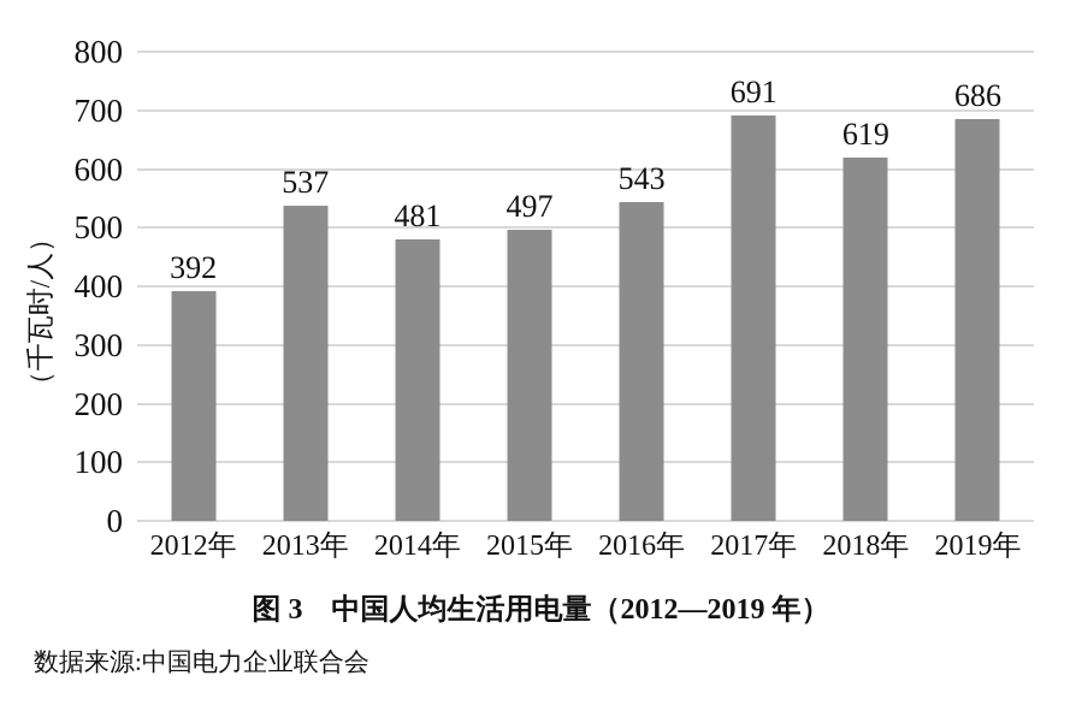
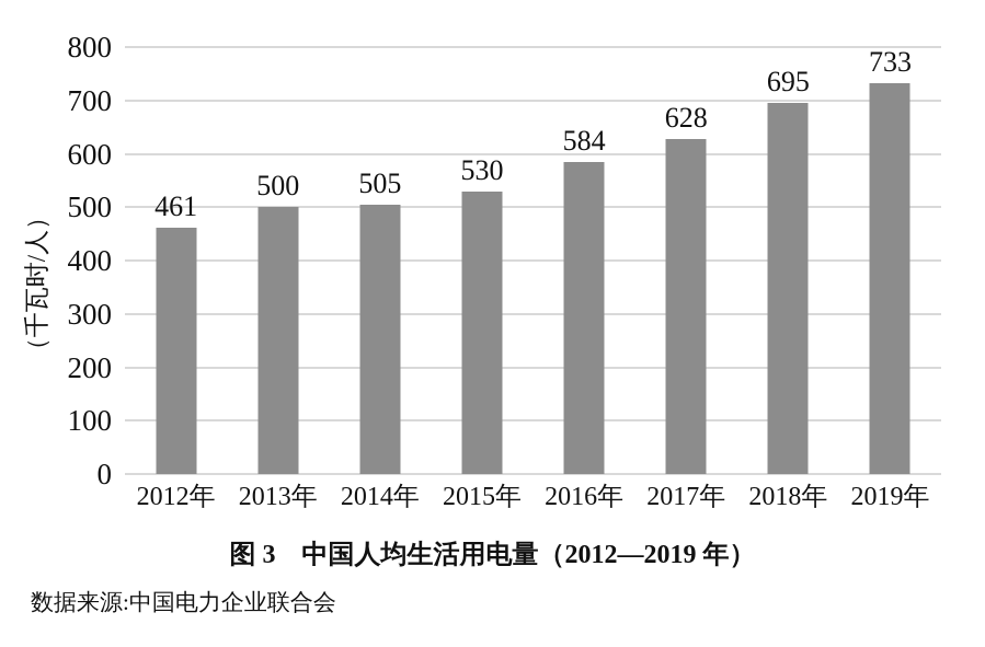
2012年: 392 -> 461
2013年: 537 -> 500
2014年: 481 -> 505
2015年: 497 -> 530
2016年: 543 -> 584
2017年: 691 -> 628
2018年: 619 -> 695
2019年: 686 -> 733
